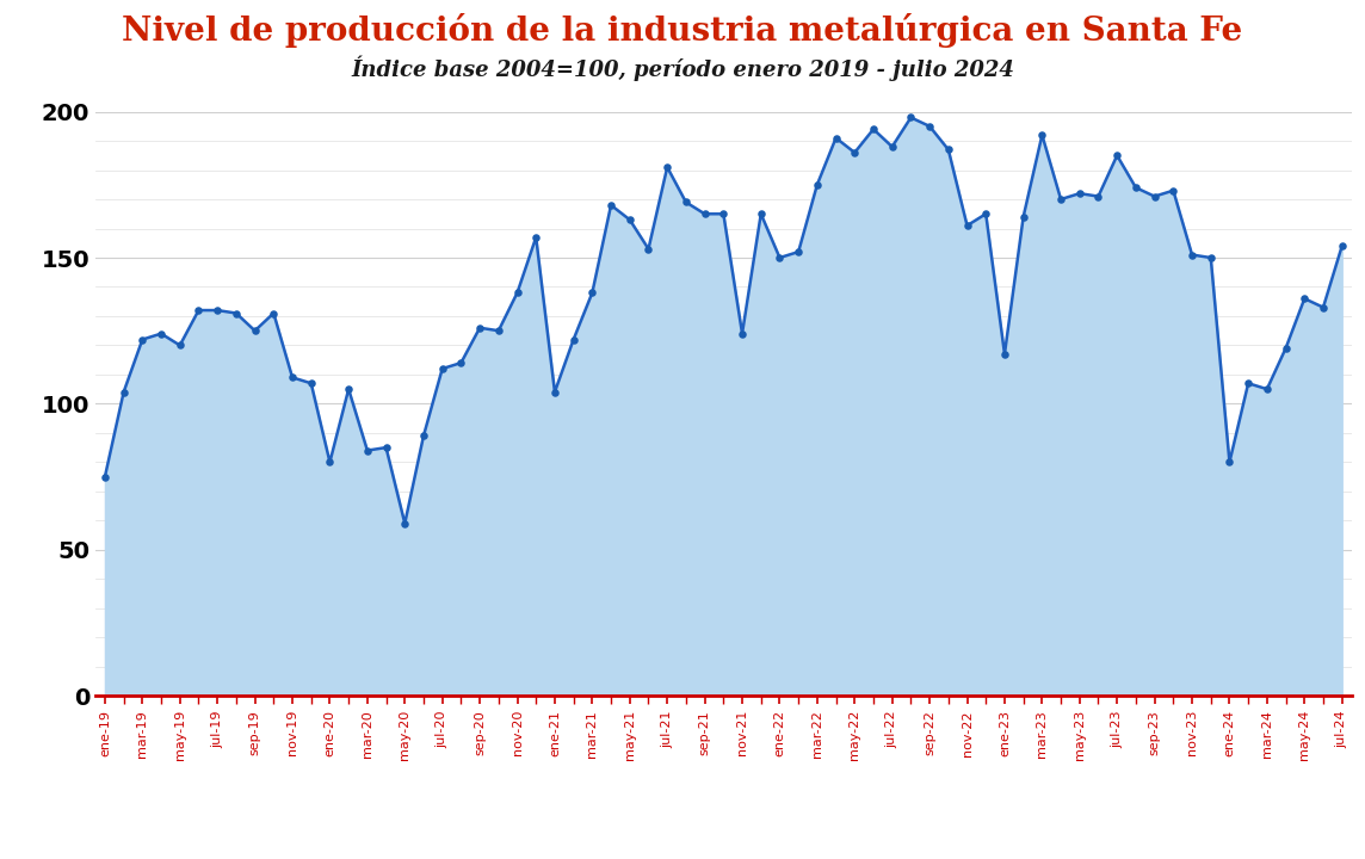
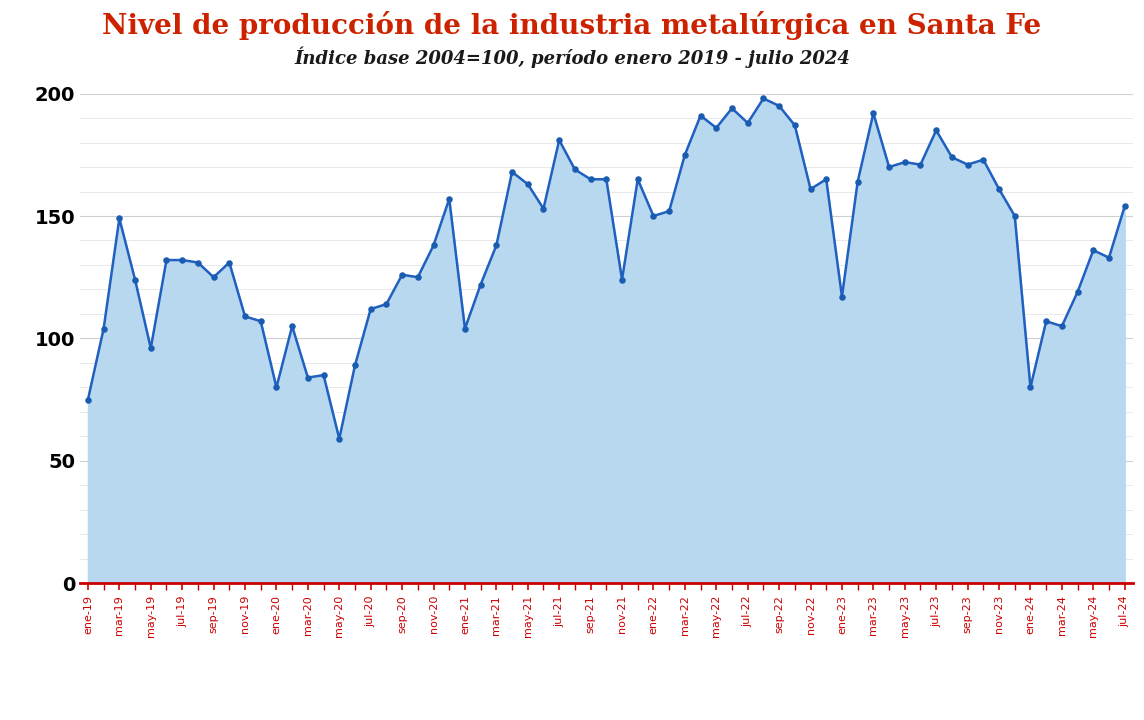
mar-19: 122 -> 149
may-19: 120 -> 96
nov-23: 151 -> 161
